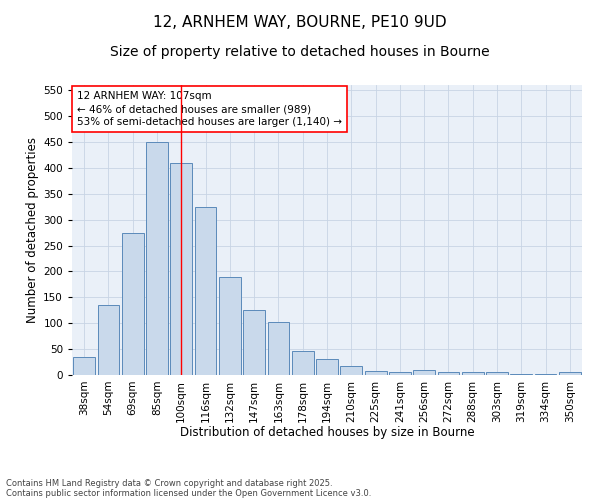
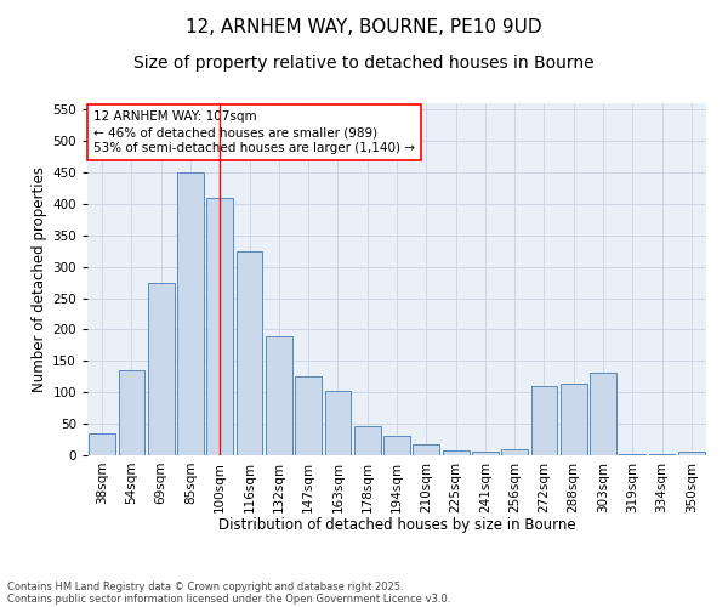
272sqm: 5 -> 110
288sqm: 5 -> 114
303sqm: 5 -> 132
